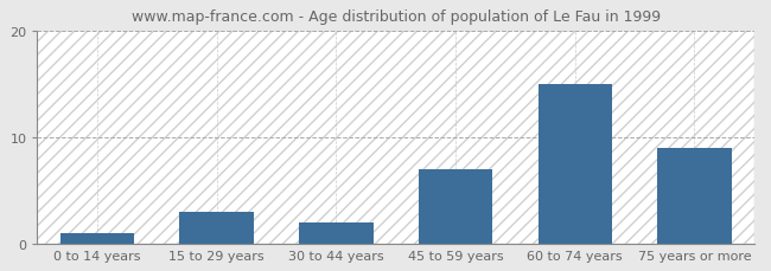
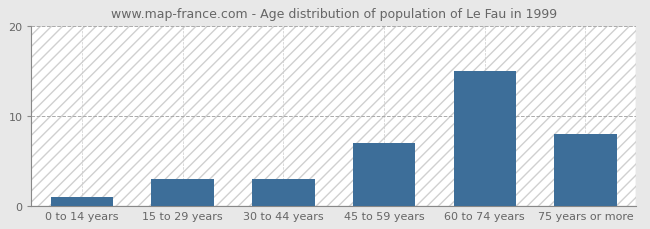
30 to 44 years: 2 -> 3
75 years or more: 9 -> 8
